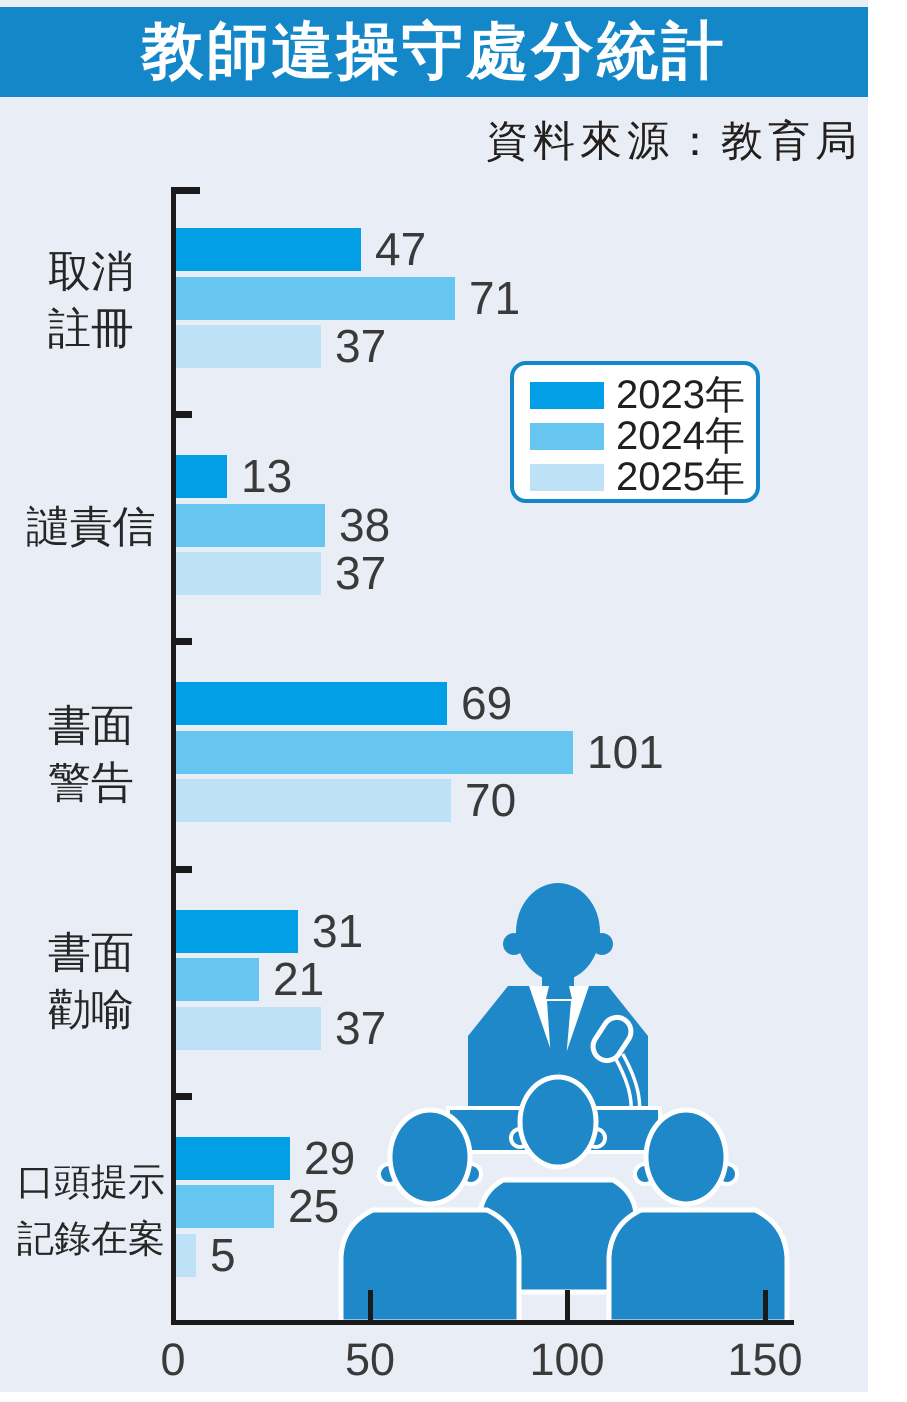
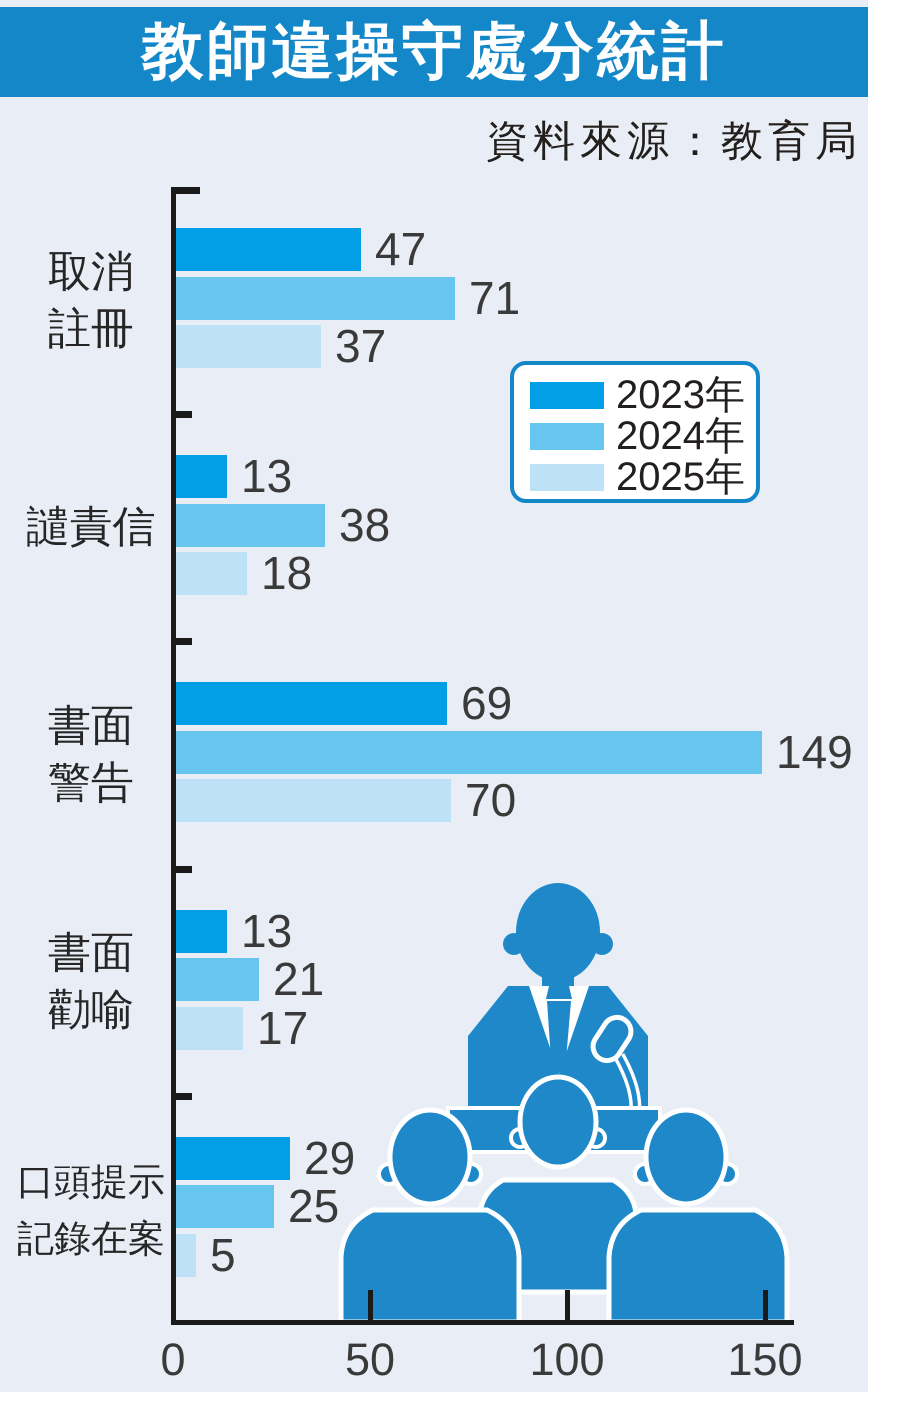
2025年/譴責信: 37 -> 18
2024年/書面警告: 101 -> 149
2023年/書面勸喻: 31 -> 13
2025年/書面勸喻: 37 -> 17
